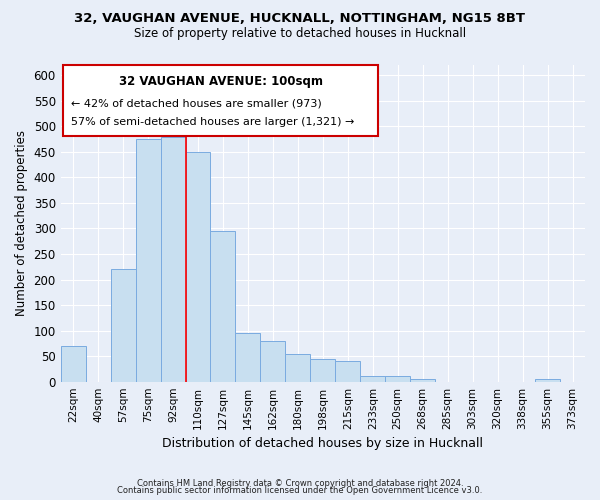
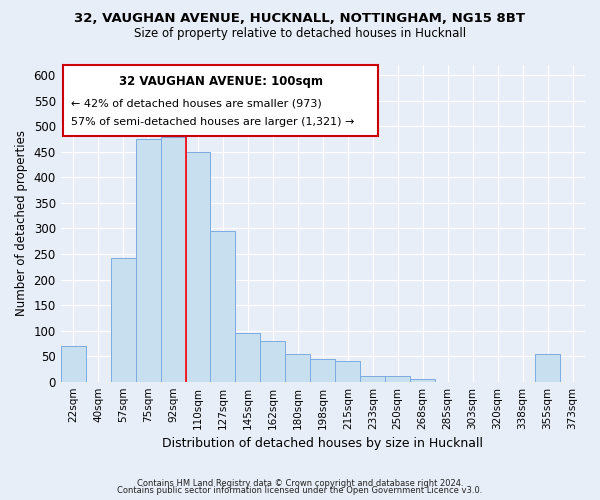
57sqm: 220 -> 242
355sqm: 5 -> 54
